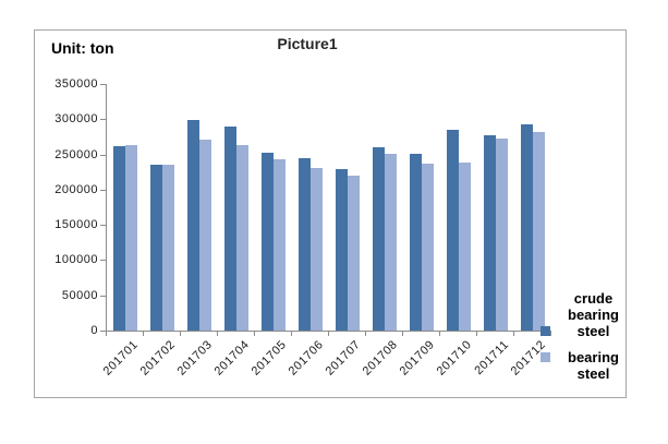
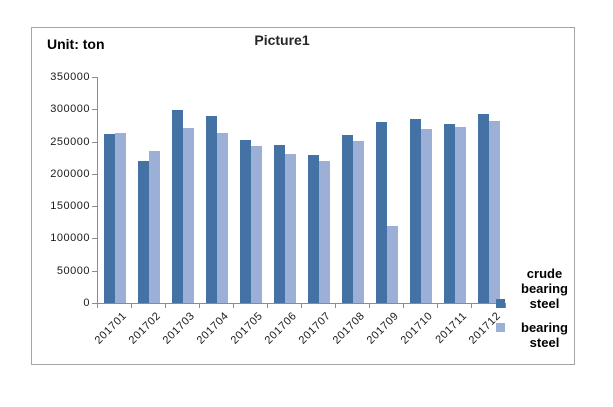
crude bearing steel/201702: 240000 -> 220000
crude bearing steel/201709: 250000 -> 280000
bearing steel/201709: 240000 -> 120000
bearing steel/201710: 240000 -> 270000
